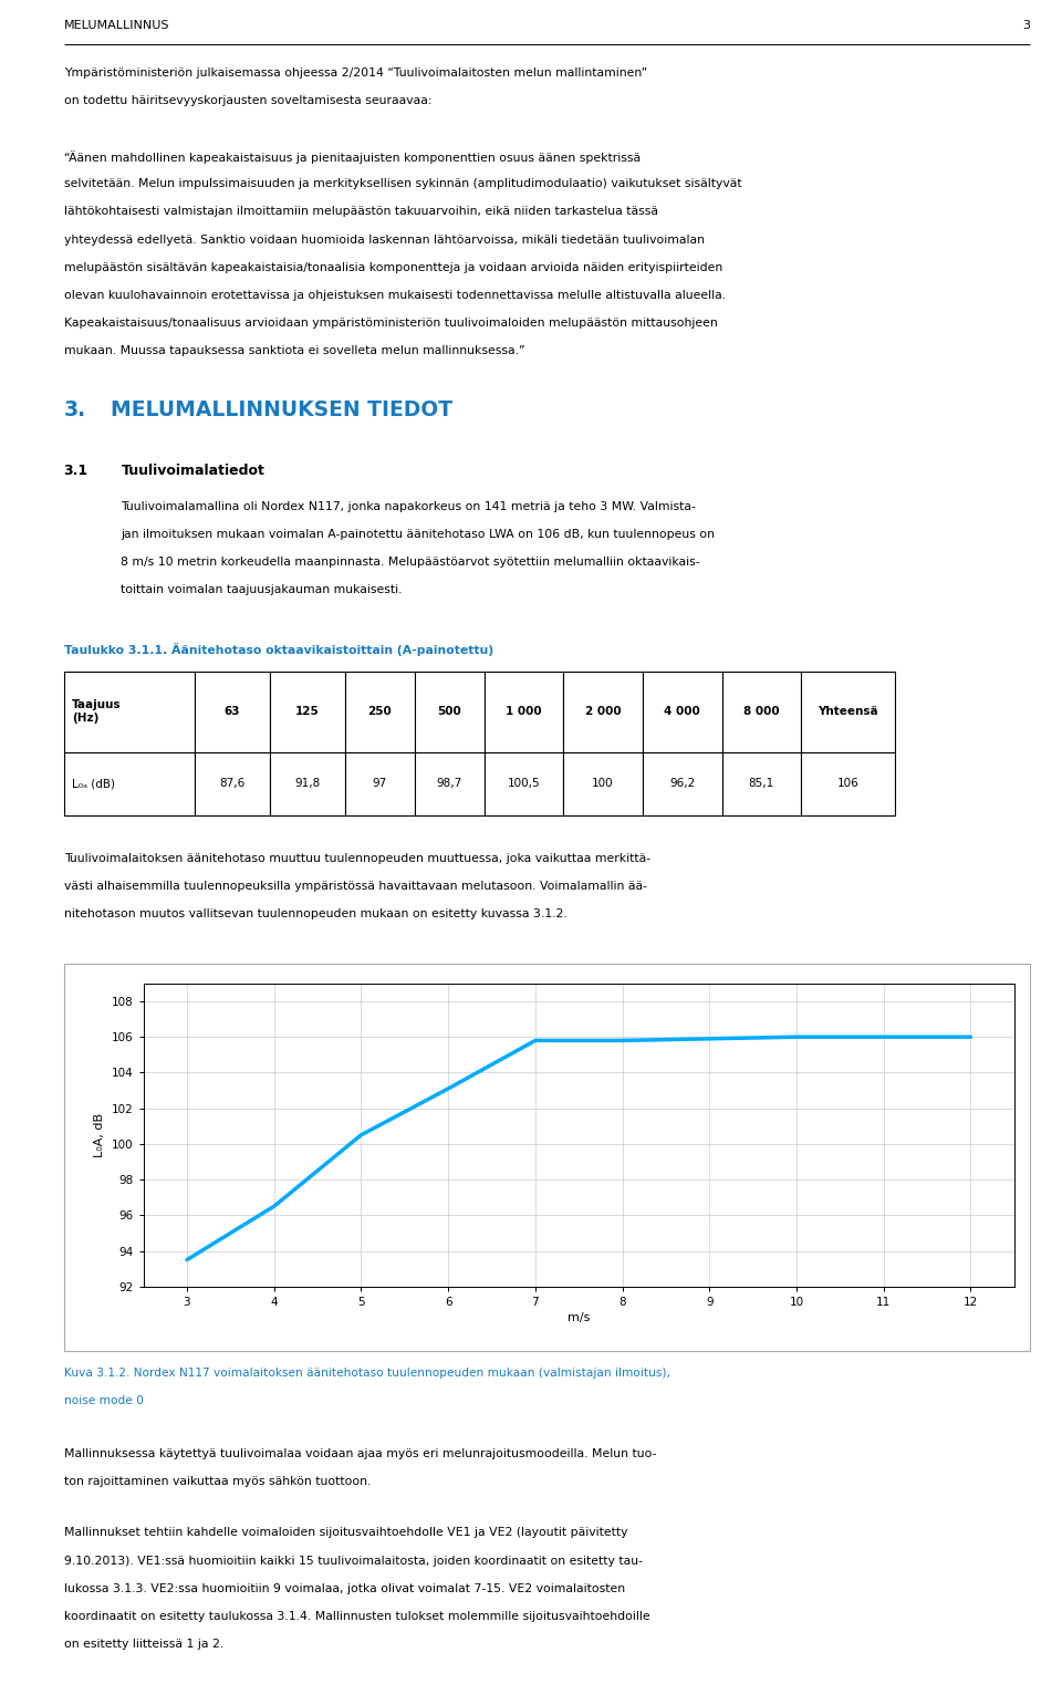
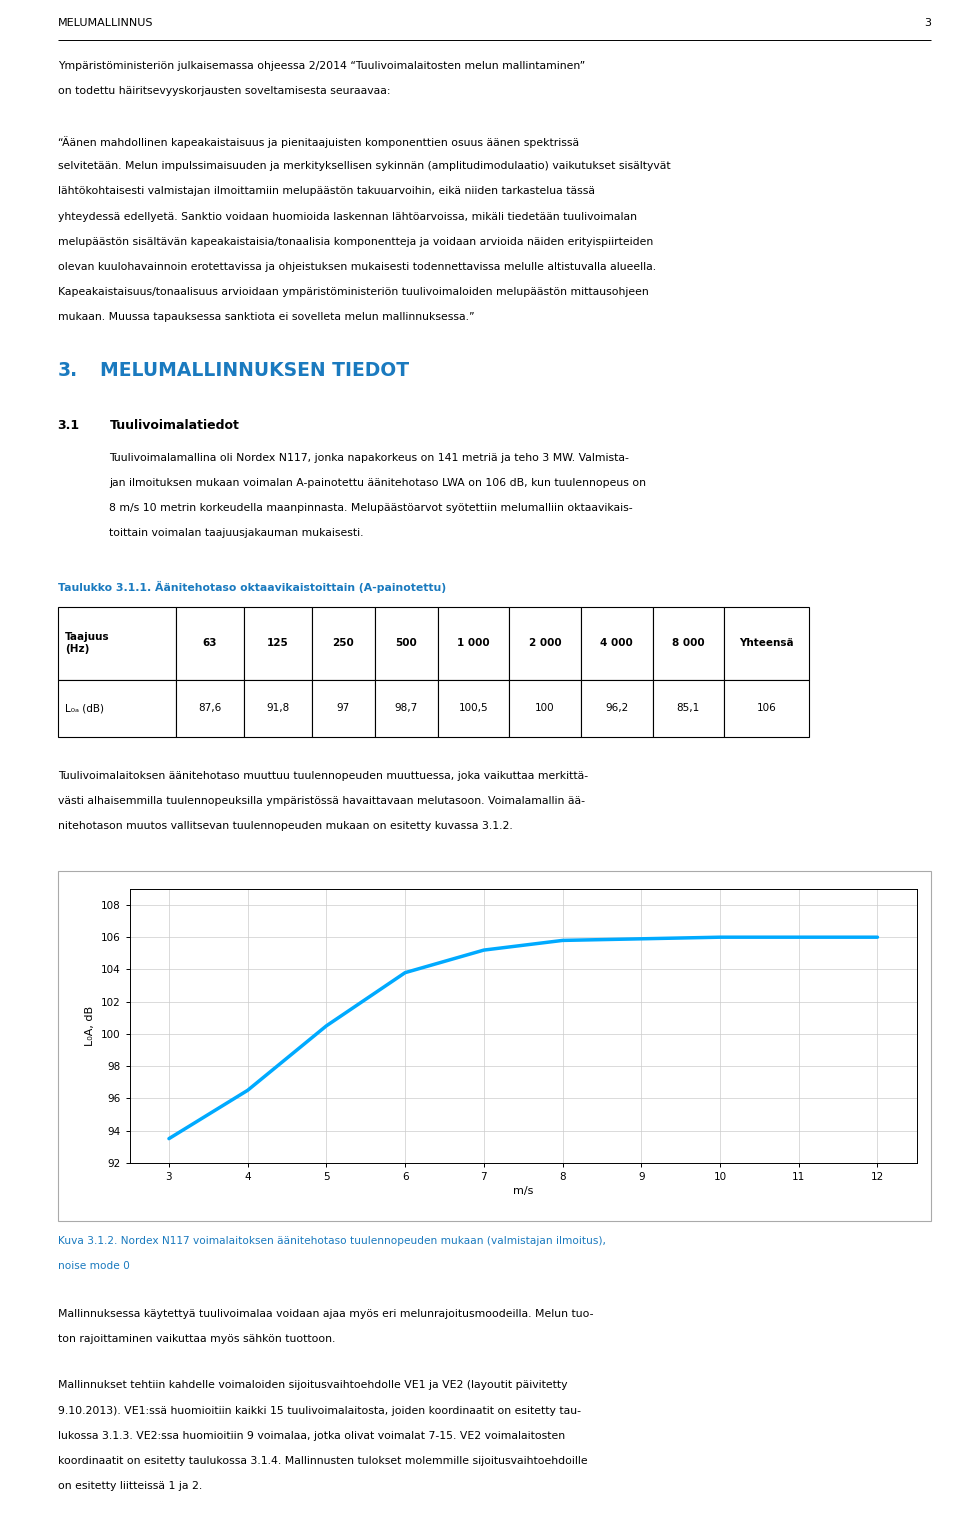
6: 103.1 -> 103.8
7: 105.8 -> 105.2
